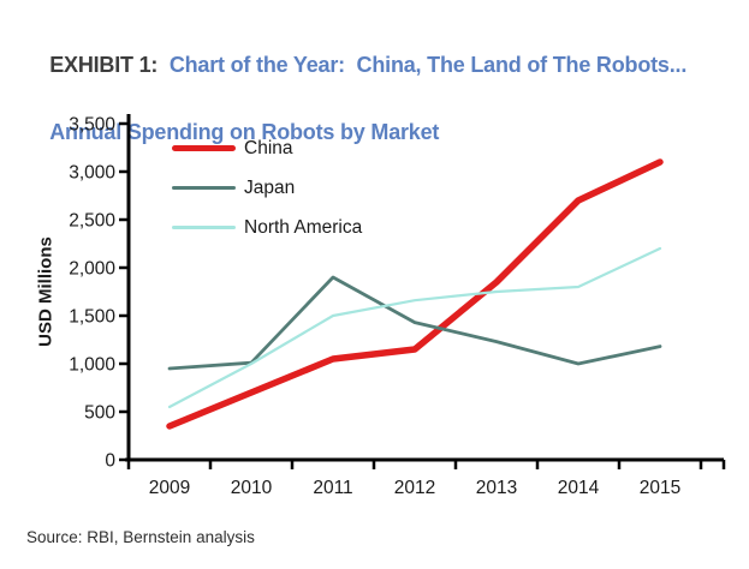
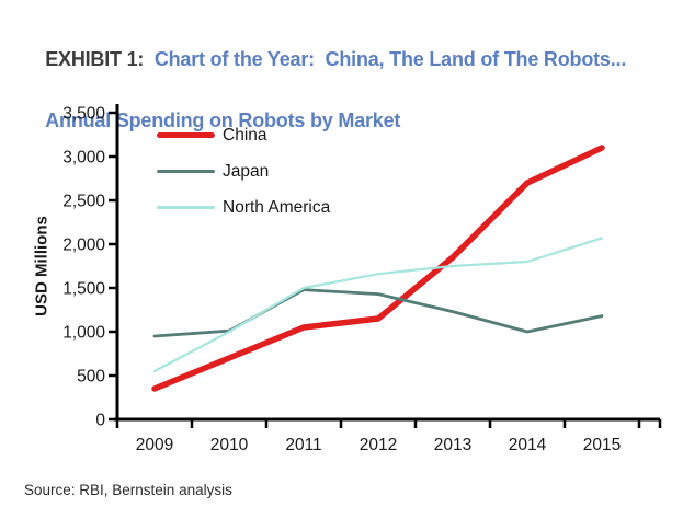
Japan/2011: 1900 -> 1500
North America/2015: 2200 -> 2100
